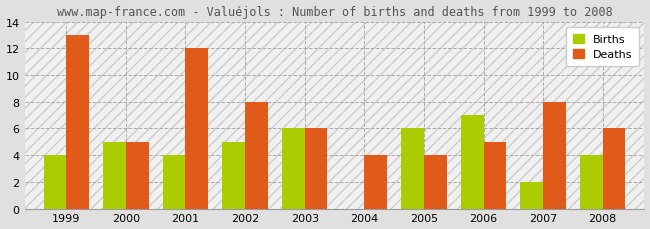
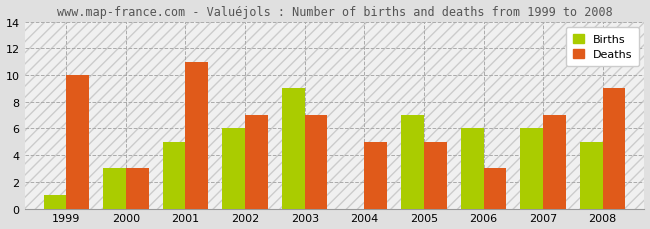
Births/1999: 4 -> 1
Deaths/1999: 13 -> 10
Births/2000: 5 -> 3
Deaths/2000: 5 -> 3
Births/2001: 4 -> 5
Deaths/2001: 12 -> 11
Births/2002: 5 -> 6
Deaths/2002: 8 -> 7
Births/2003: 6 -> 9
Deaths/2003: 6 -> 7
Deaths/2004: 4 -> 5
Births/2005: 6 -> 7
Deaths/2005: 4 -> 5
Births/2006: 7 -> 6
Deaths/2006: 5 -> 3
Births/2007: 2 -> 6
Deaths/2007: 8 -> 7
Births/2008: 4 -> 5
Deaths/2008: 6 -> 9
